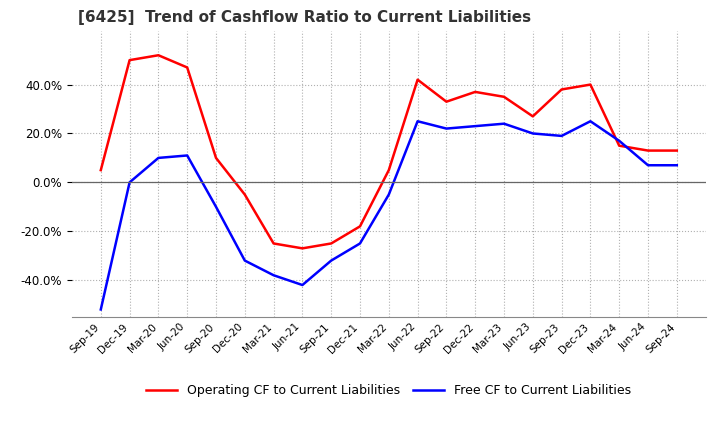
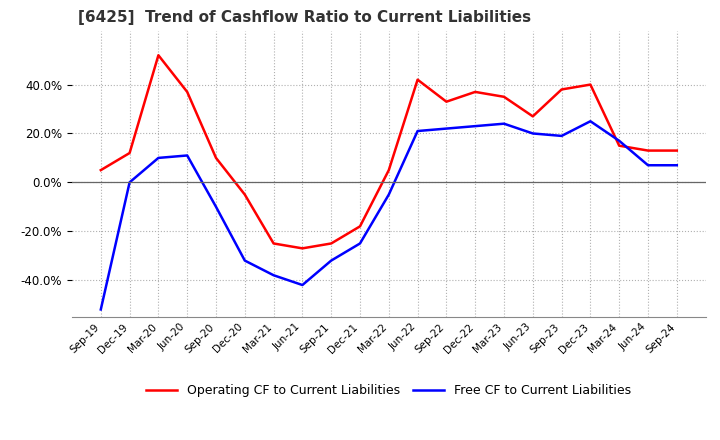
Operating CF to Current Liabilities/Dec-19: 50% -> 12%
Operating CF to Current Liabilities/Jun-20: 47% -> 37%
Free CF to Current Liabilities/Jun-22: 25% -> 21%
